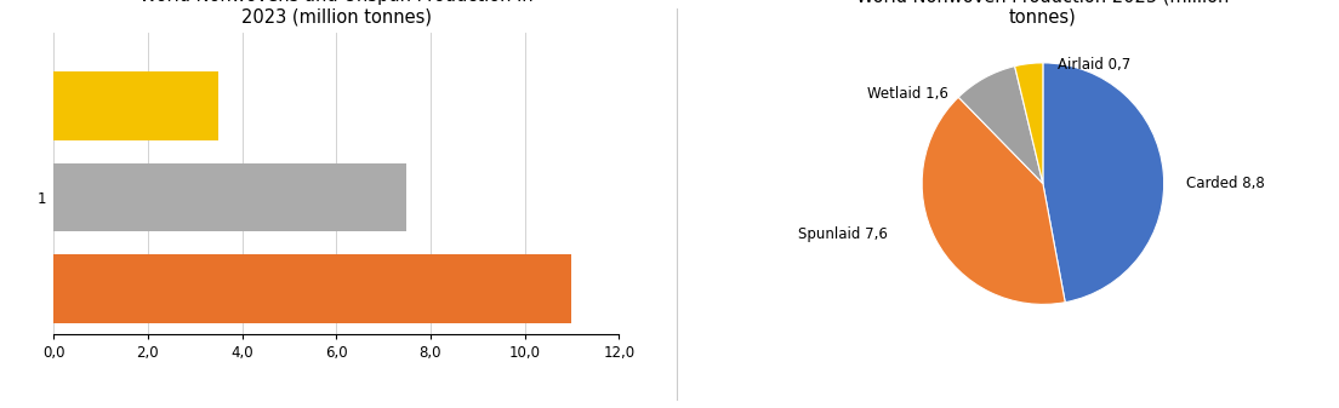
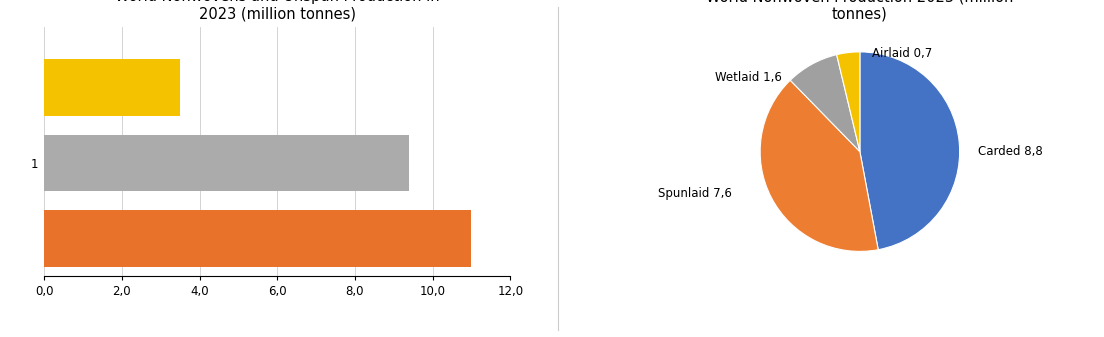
1: 7,5 -> 9,4
